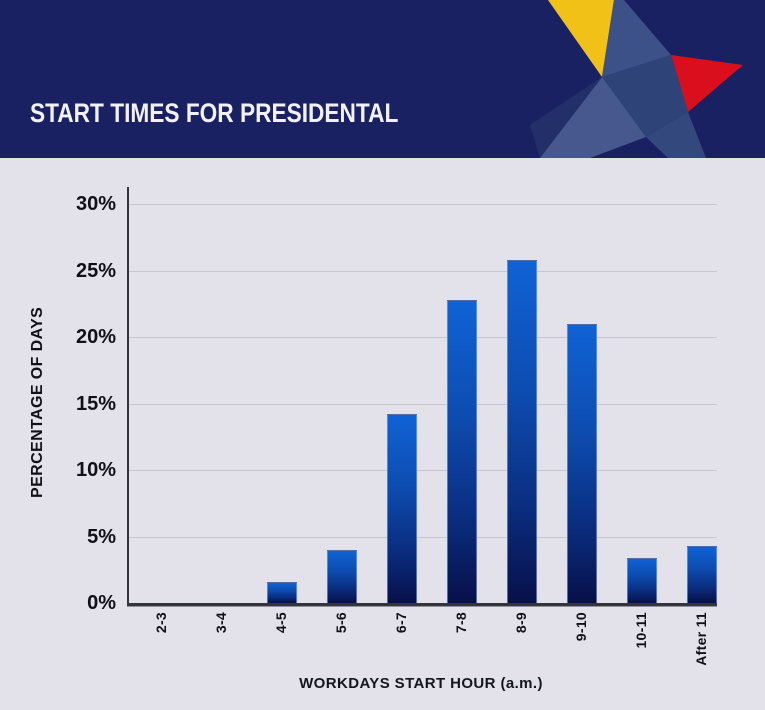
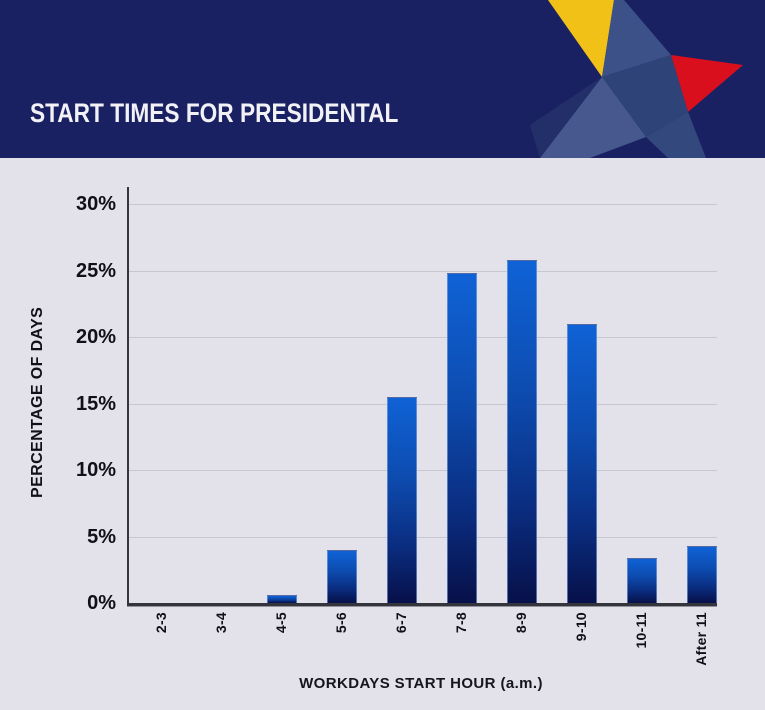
4-5: 1.6% -> 0.6%
6-7: 14.2% -> 15.5%
7-8: 22.8% -> 24.8%
